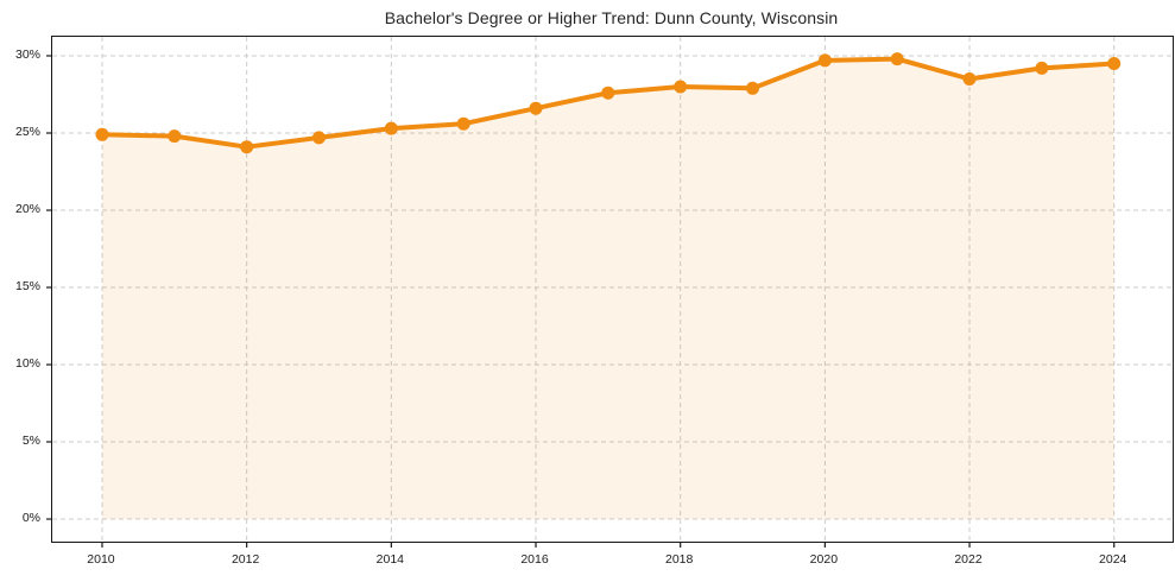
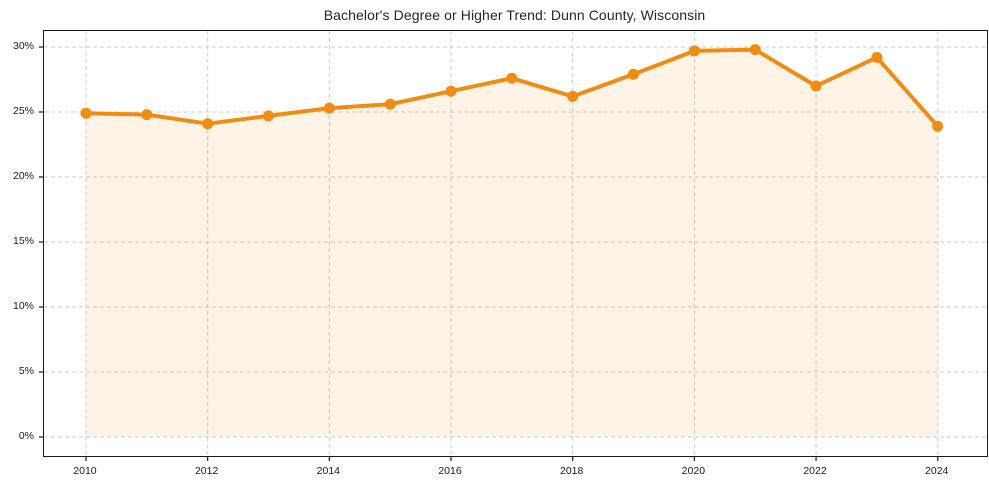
2018: 28.0% -> 26.2%
2022: 28.5% -> 27.0%
2024: 29.5% -> 23.9%
